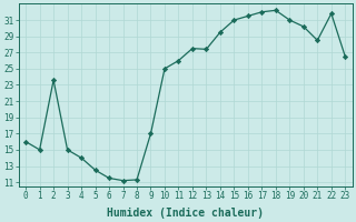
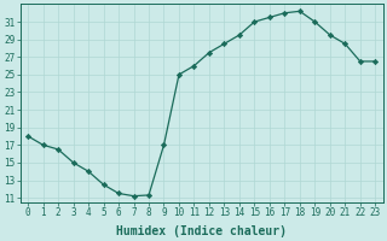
0: 16.0 -> 18.0
1: 15.0 -> 17.0
2: 23.6 -> 16.5
13: 27.4 -> 28.5
20: 30.2 -> 29.5
22: 31.8 -> 26.5
